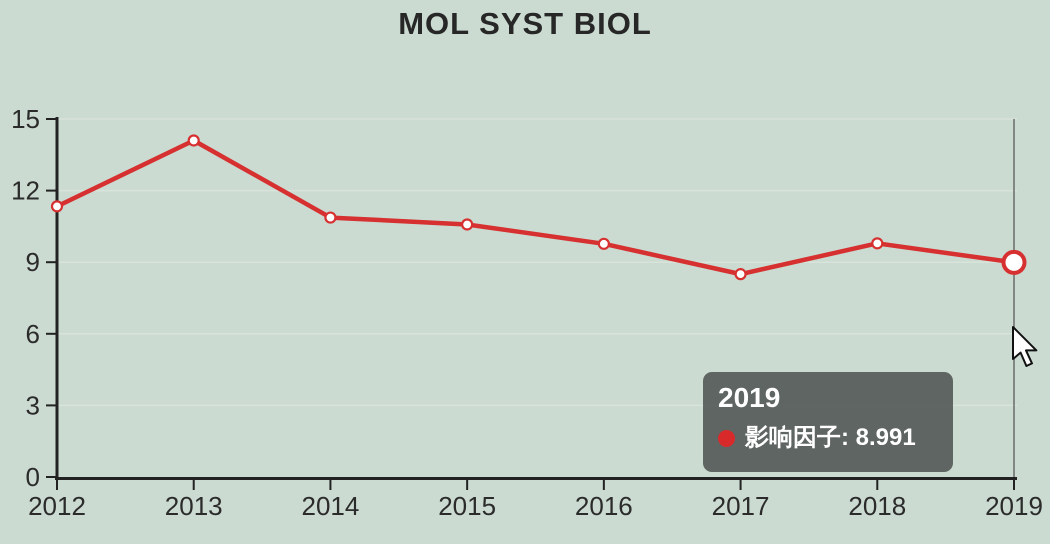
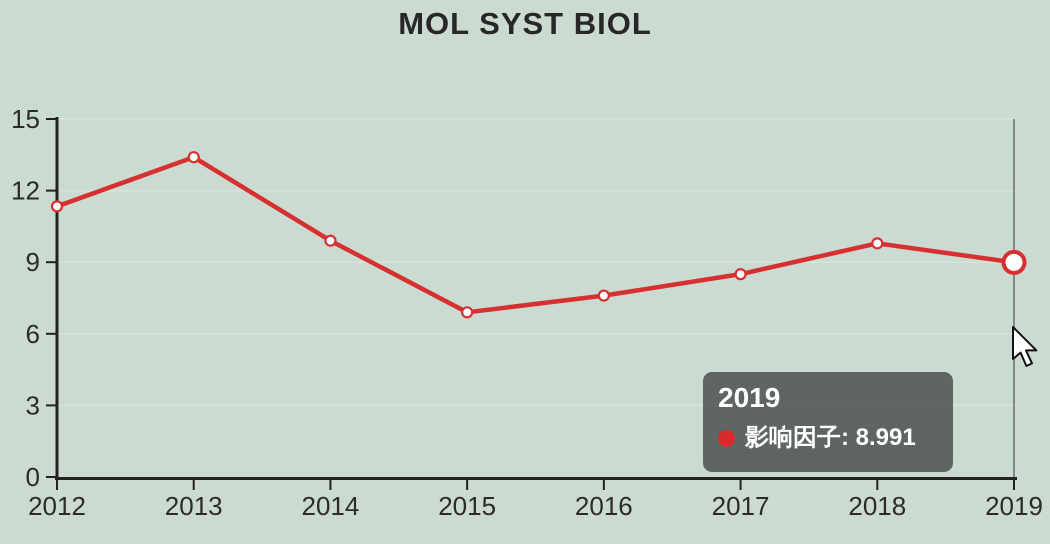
2013: 14.1 -> 13.4
2014: 10.9 -> 9.9
2015: 10.6 -> 6.9
2016: 9.8 -> 7.6
